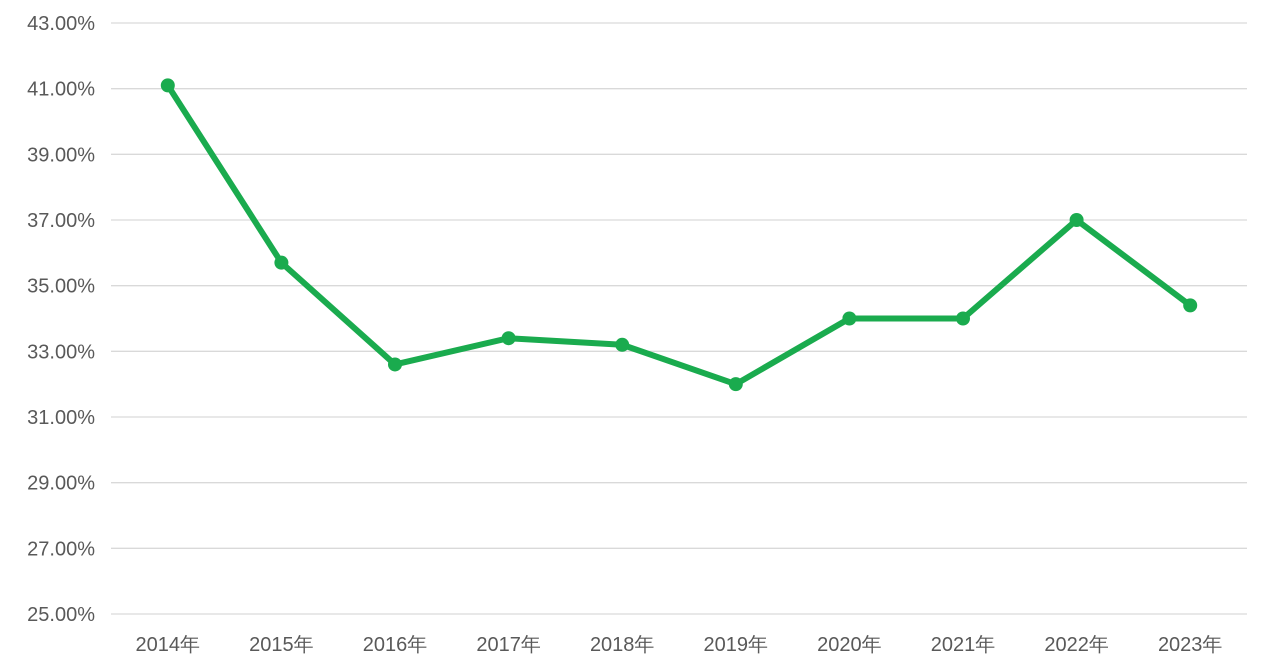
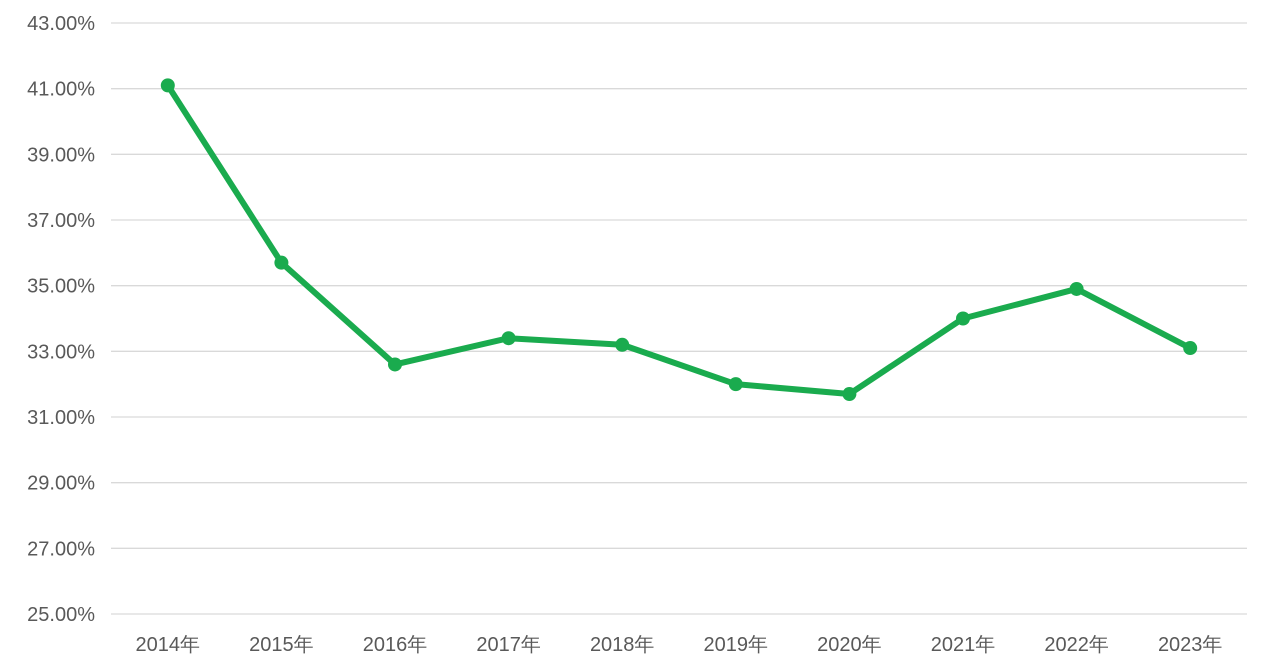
2020年: 34.0% -> 31.7%
2022年: 37.0% -> 34.9%
2023年: 34.4% -> 33.1%
